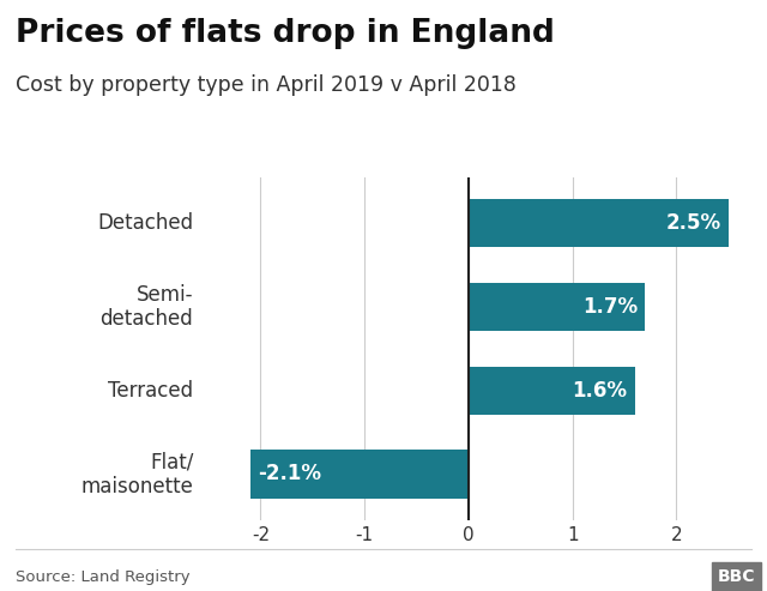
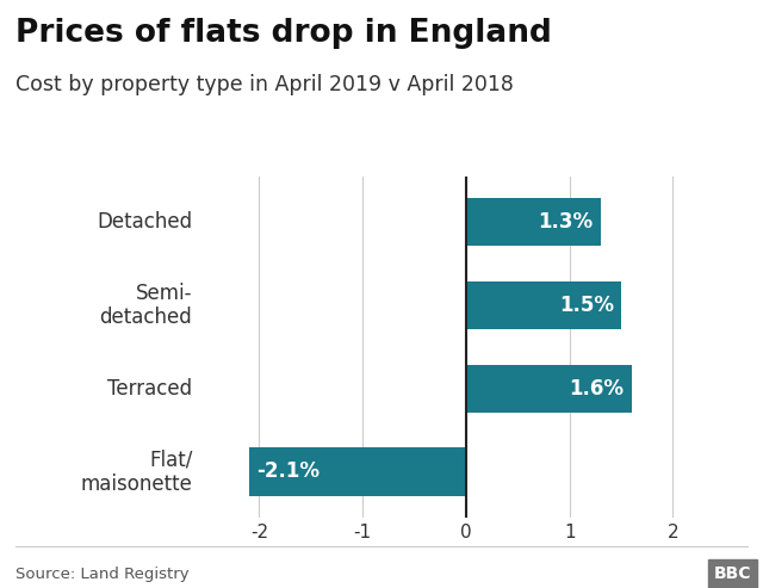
Detached: 2.5% -> 1.3%
Semi- detached: 1.7% -> 1.5%
